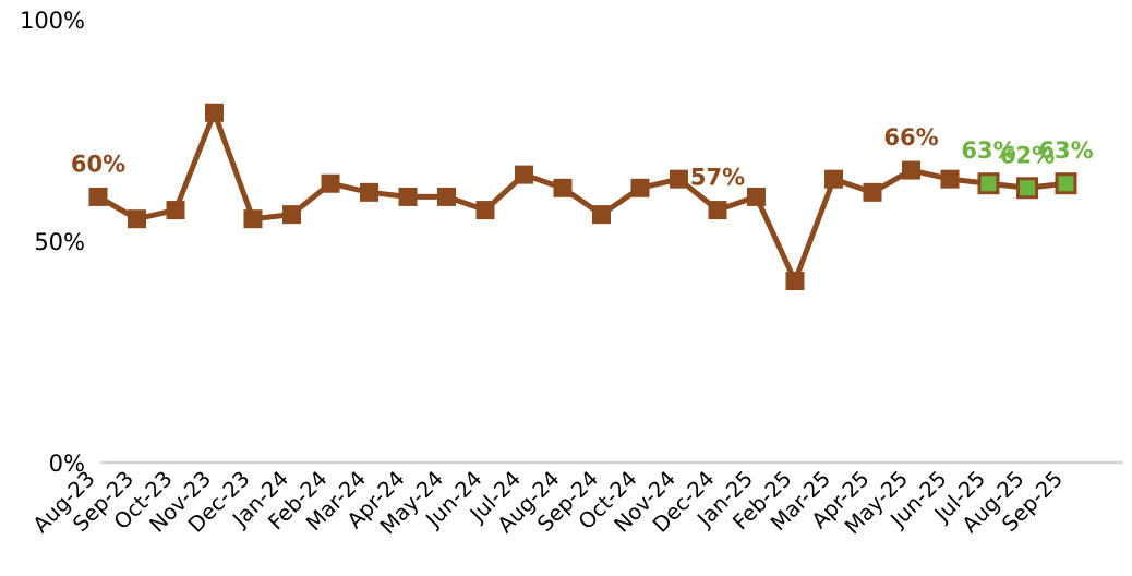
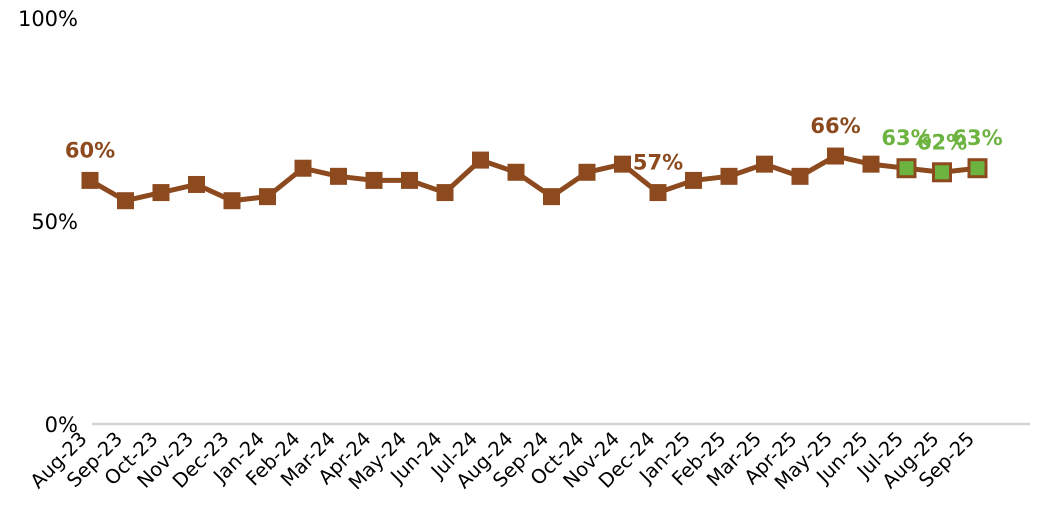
Nov-23: 79% -> 59%
Feb-25: 41% -> 61%
